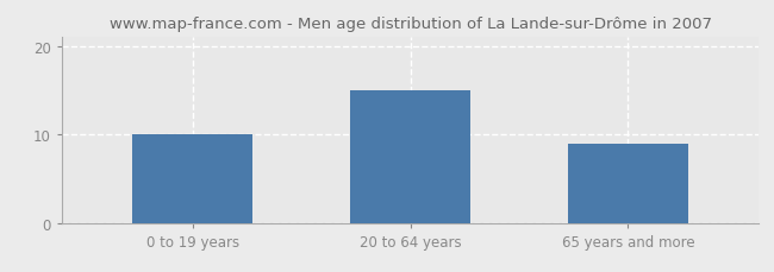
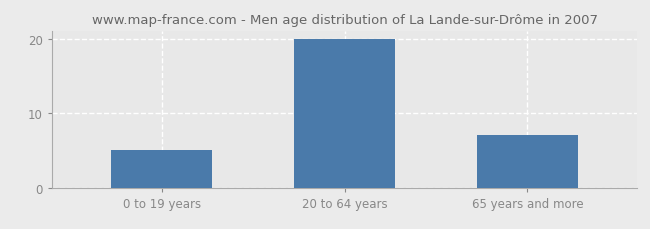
0 to 19 years: 10 -> 5
20 to 64 years: 15 -> 20
65 years and more: 9 -> 7
